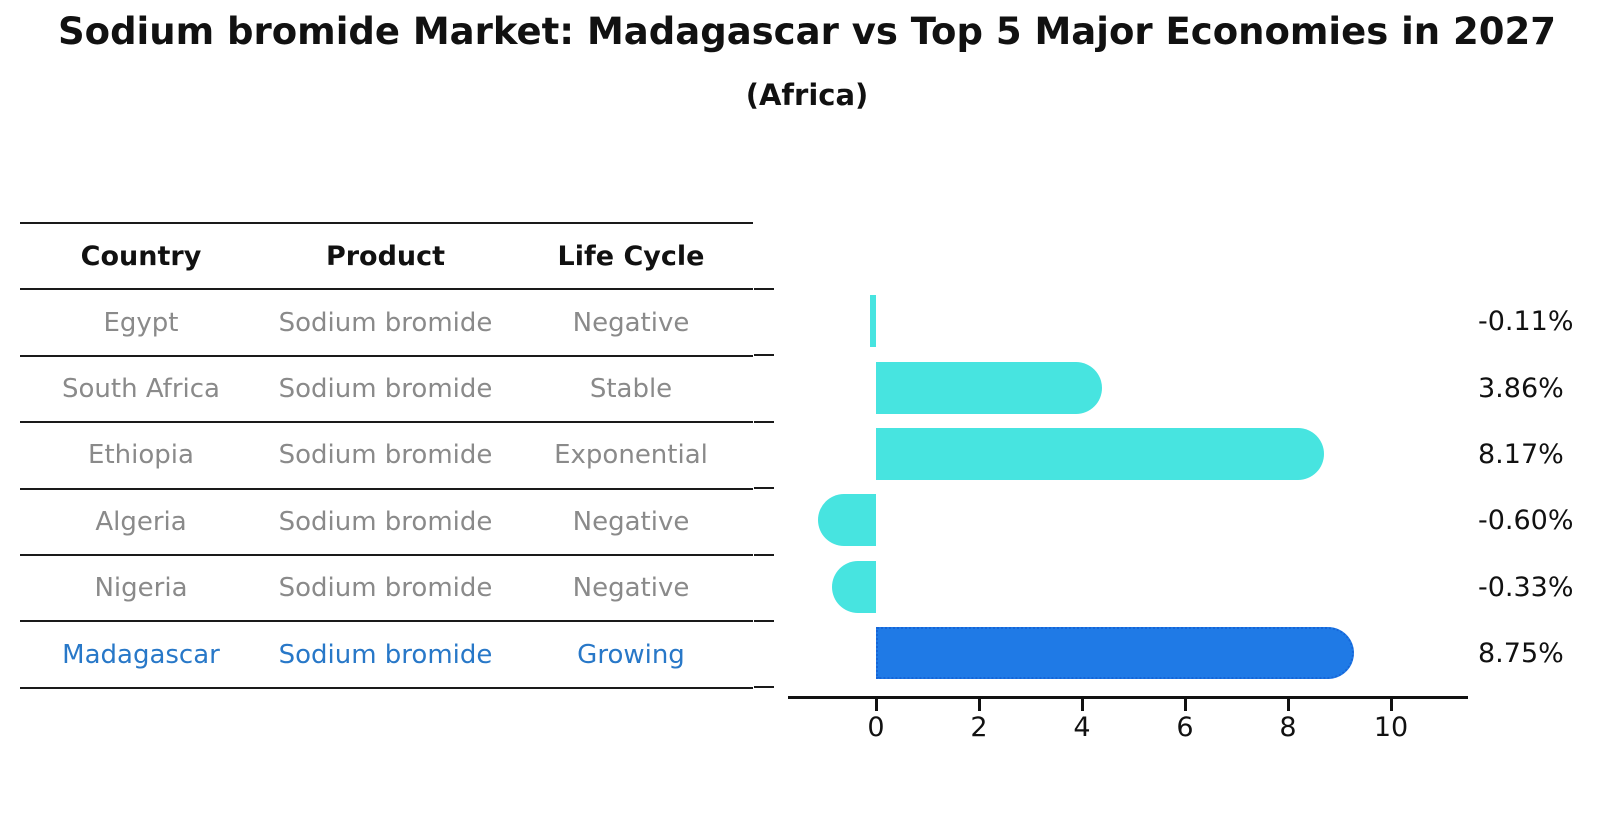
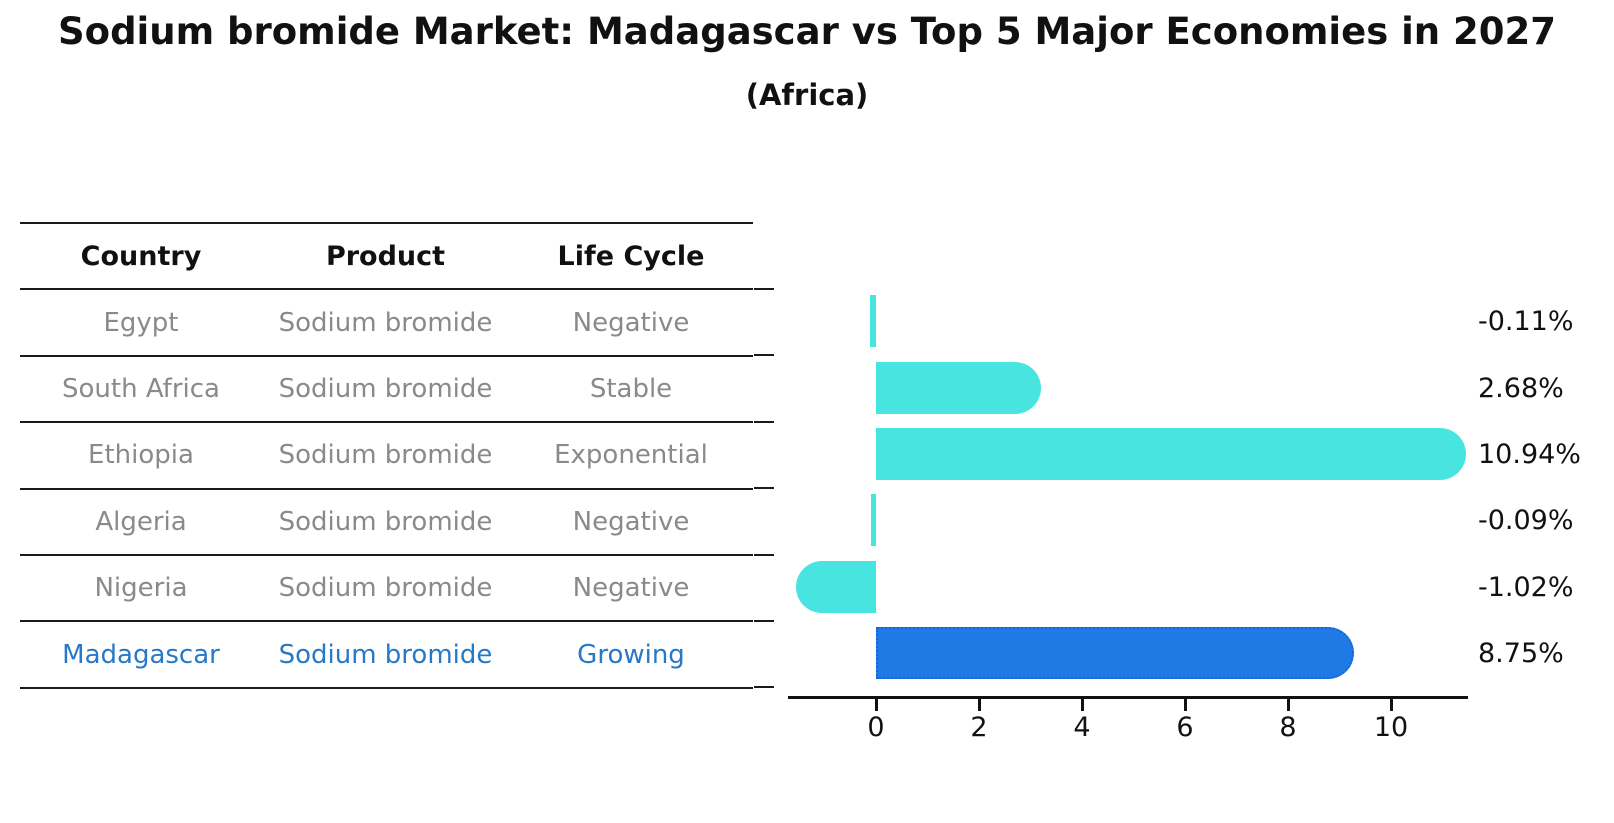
South Africa: 3.86% -> 2.68%
Ethiopia: 8.17% -> 10.94%
Algeria: -0.60% -> -0.09%
Nigeria: -0.33% -> -1.02%
